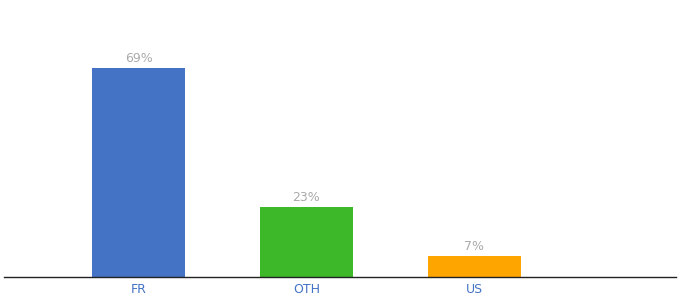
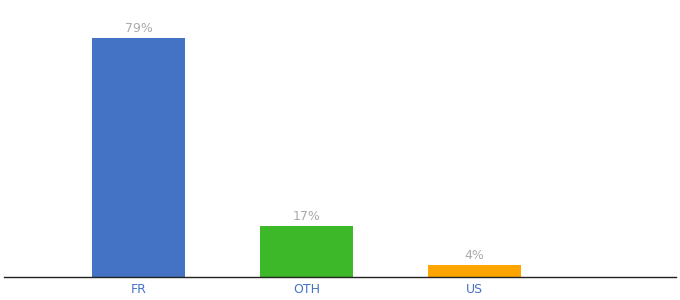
FR: 69% -> 79%
OTH: 23% -> 17%
US: 7% -> 4%
